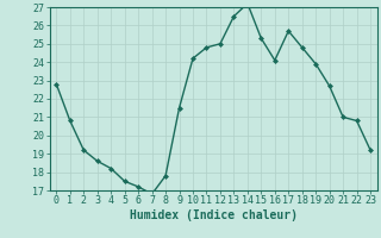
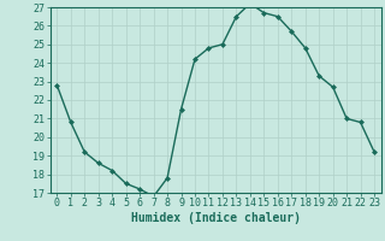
15: 25.3 -> 26.7
16: 24.1 -> 26.5
19: 23.9 -> 23.3
